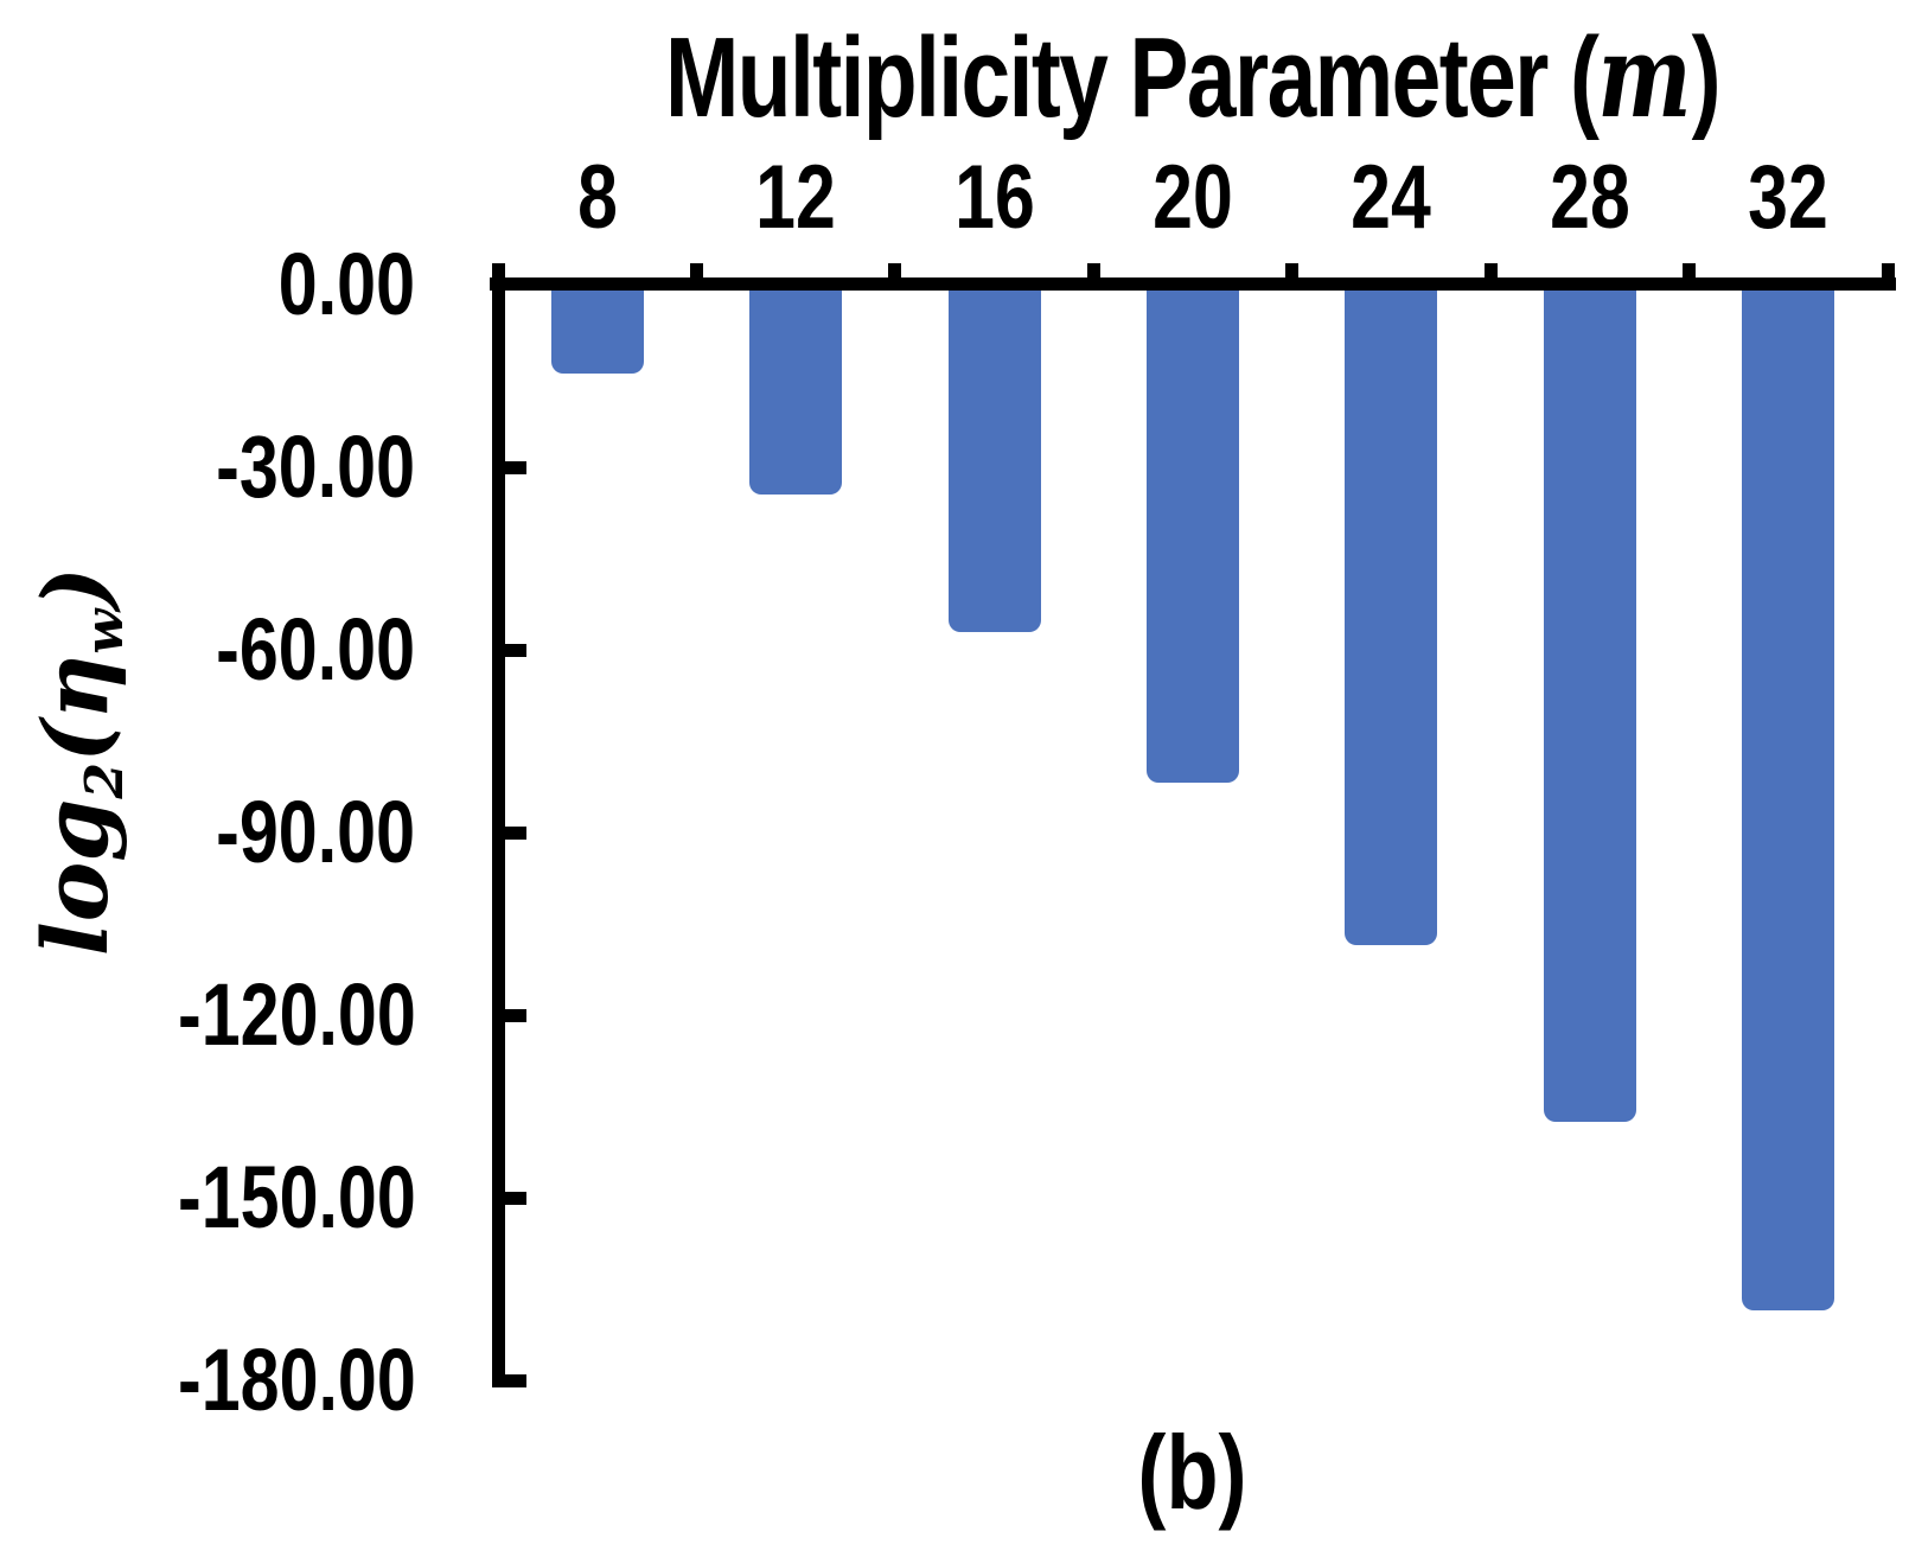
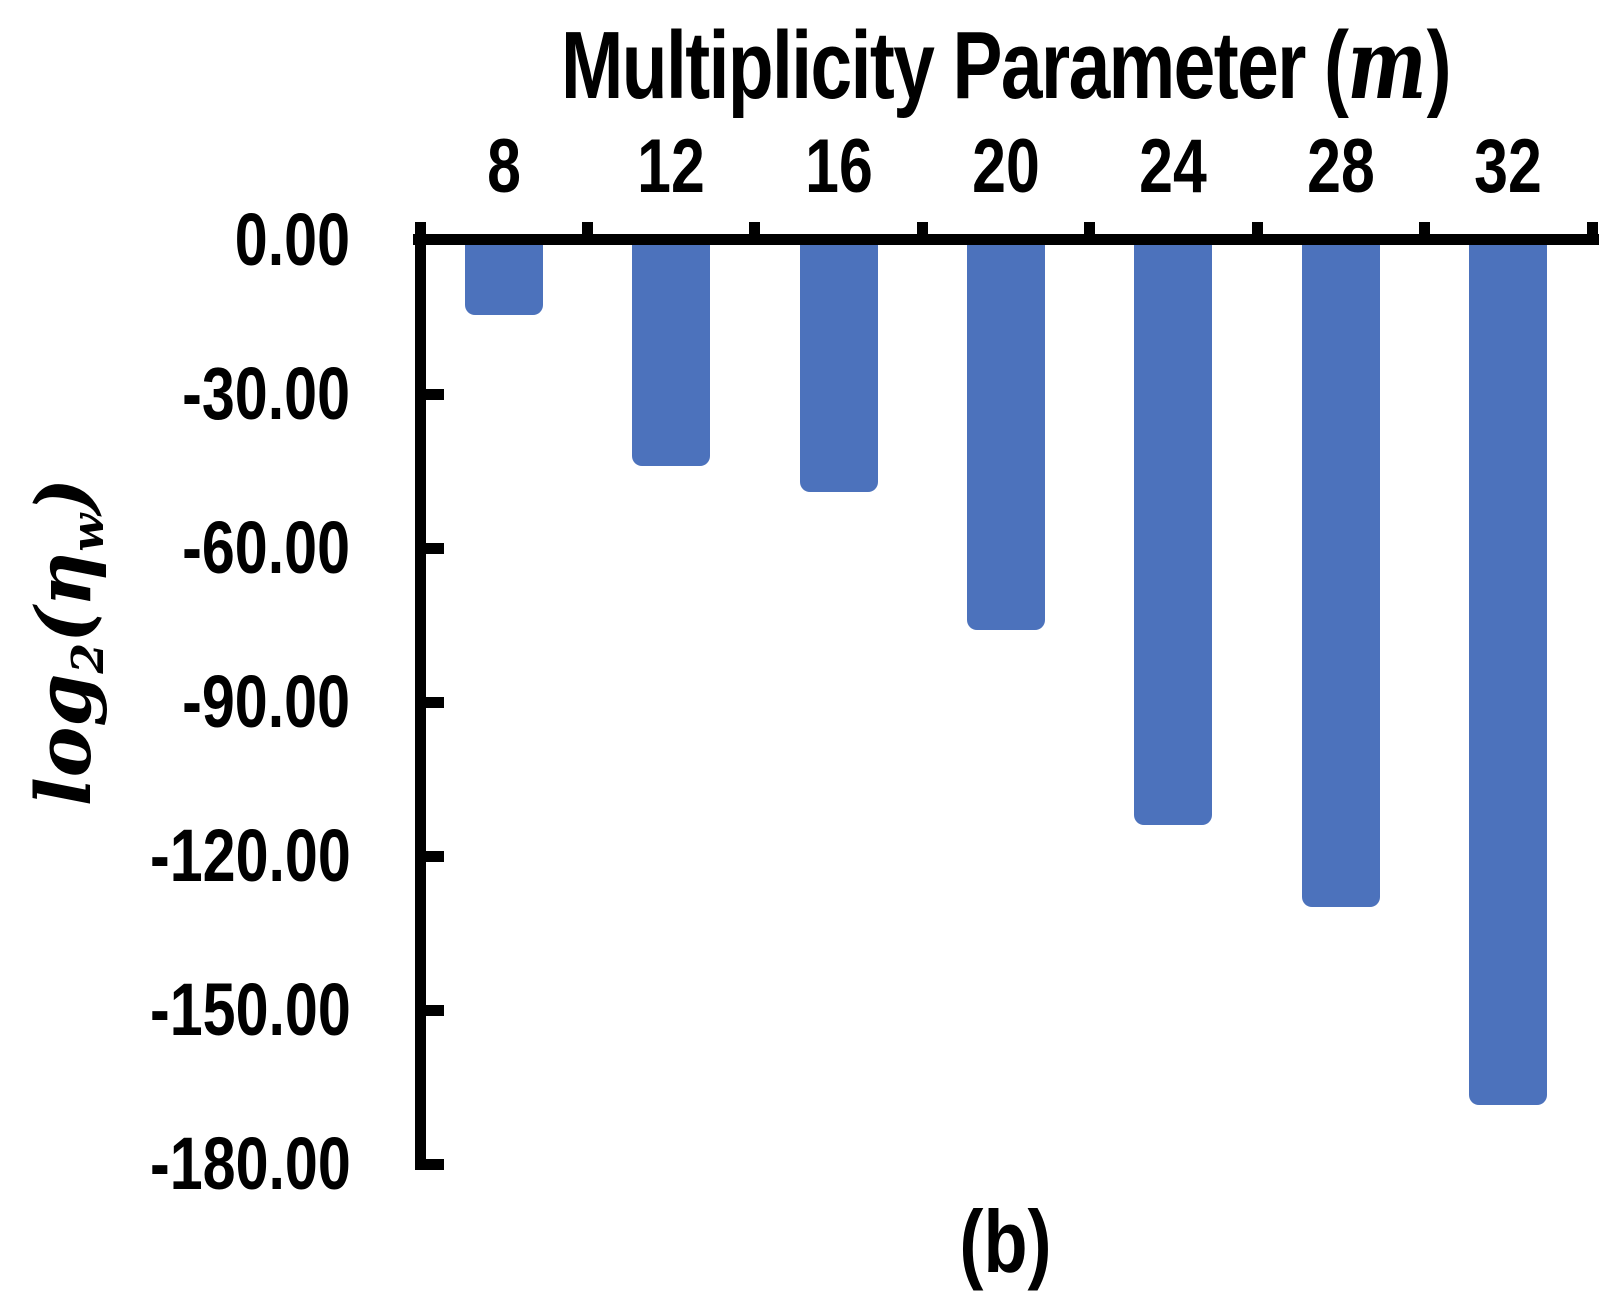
12: -34 -> -44
16: -57 -> -49
20: -82 -> -76
24: -108 -> -114
28: -138 -> -130
